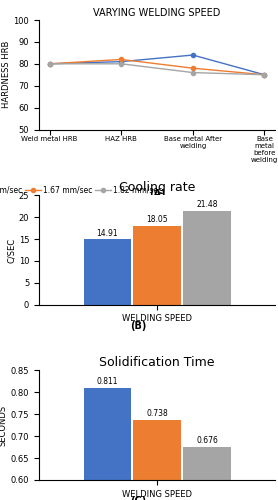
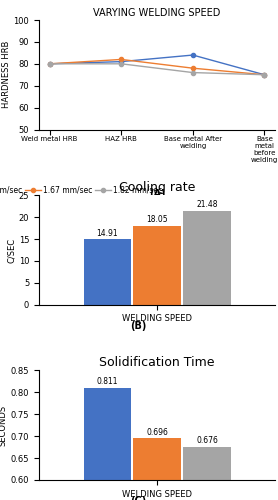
Solidification Time/WELDING SPEED: 0.738 -> 0.696
